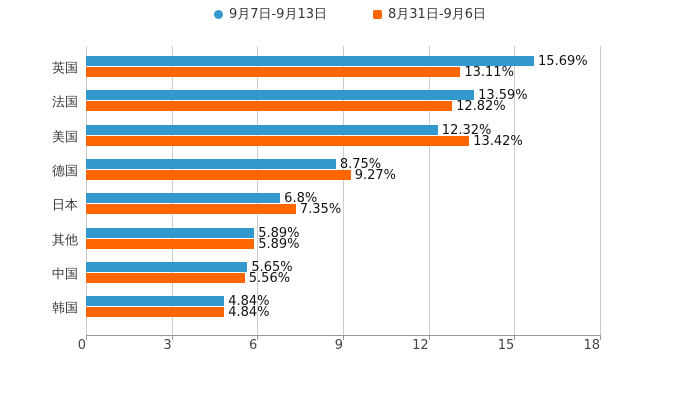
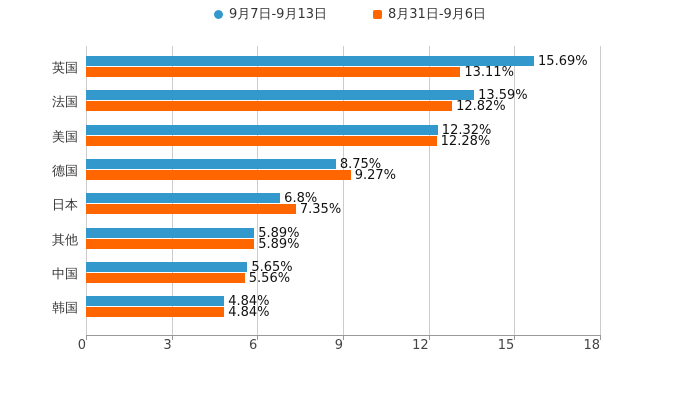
8月31日-9月6日/美国: 13.42% -> 12.28%
